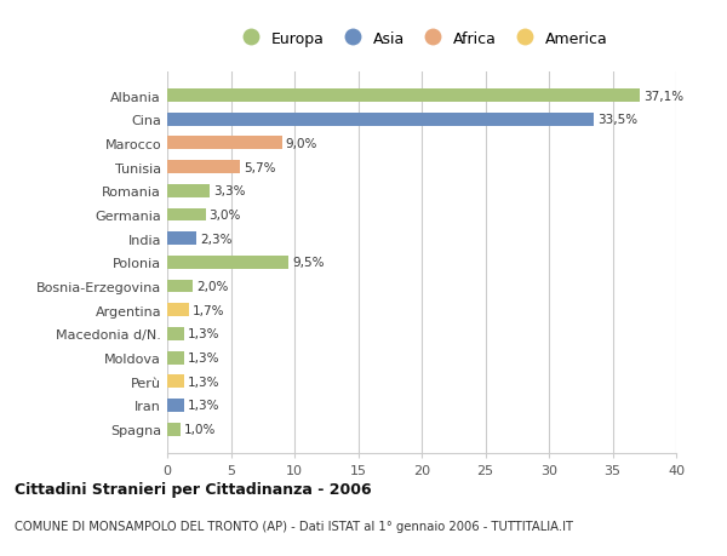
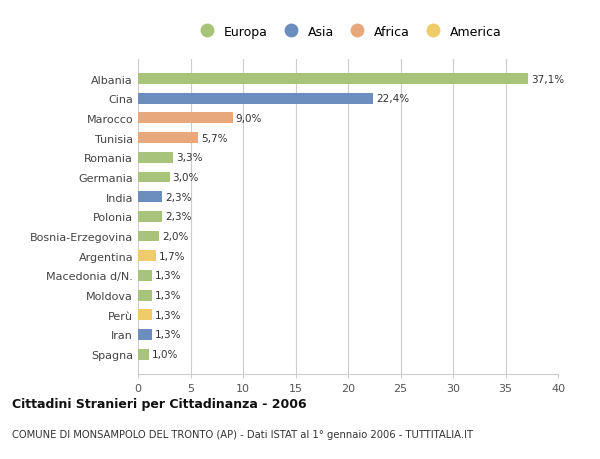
Cina: 33,5% -> 22,4%
Polonia: 9,5% -> 2,3%
